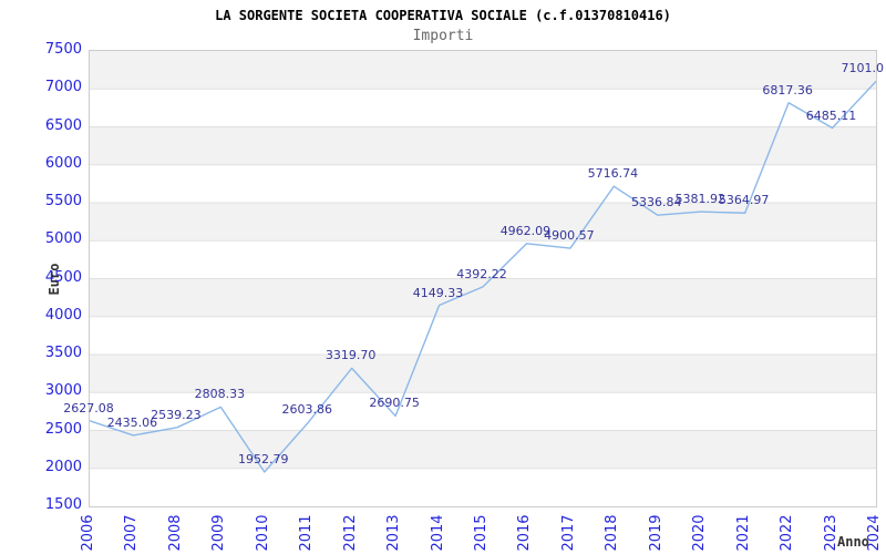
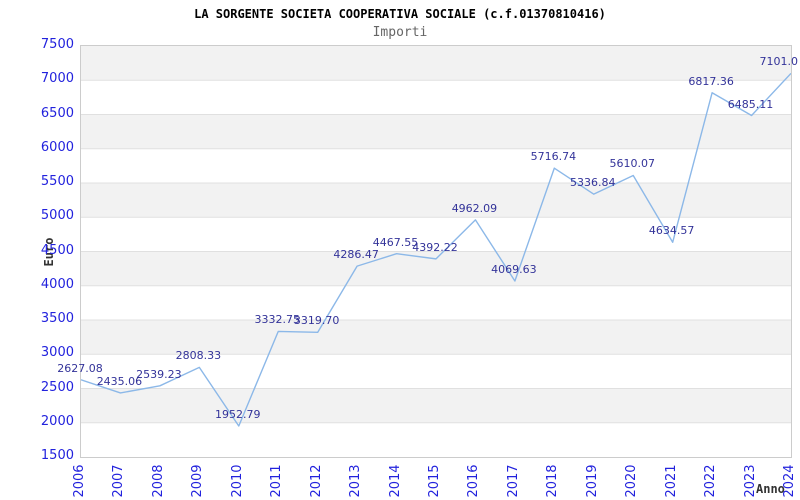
2011: 2603.86 -> 3332.75
2013: 2690.75 -> 4286.47
2014: 4149.33 -> 4467.55
2017: 4900.57 -> 4069.63
2020: 5381.92 -> 5610.07
2021: 5364.97 -> 4634.57
